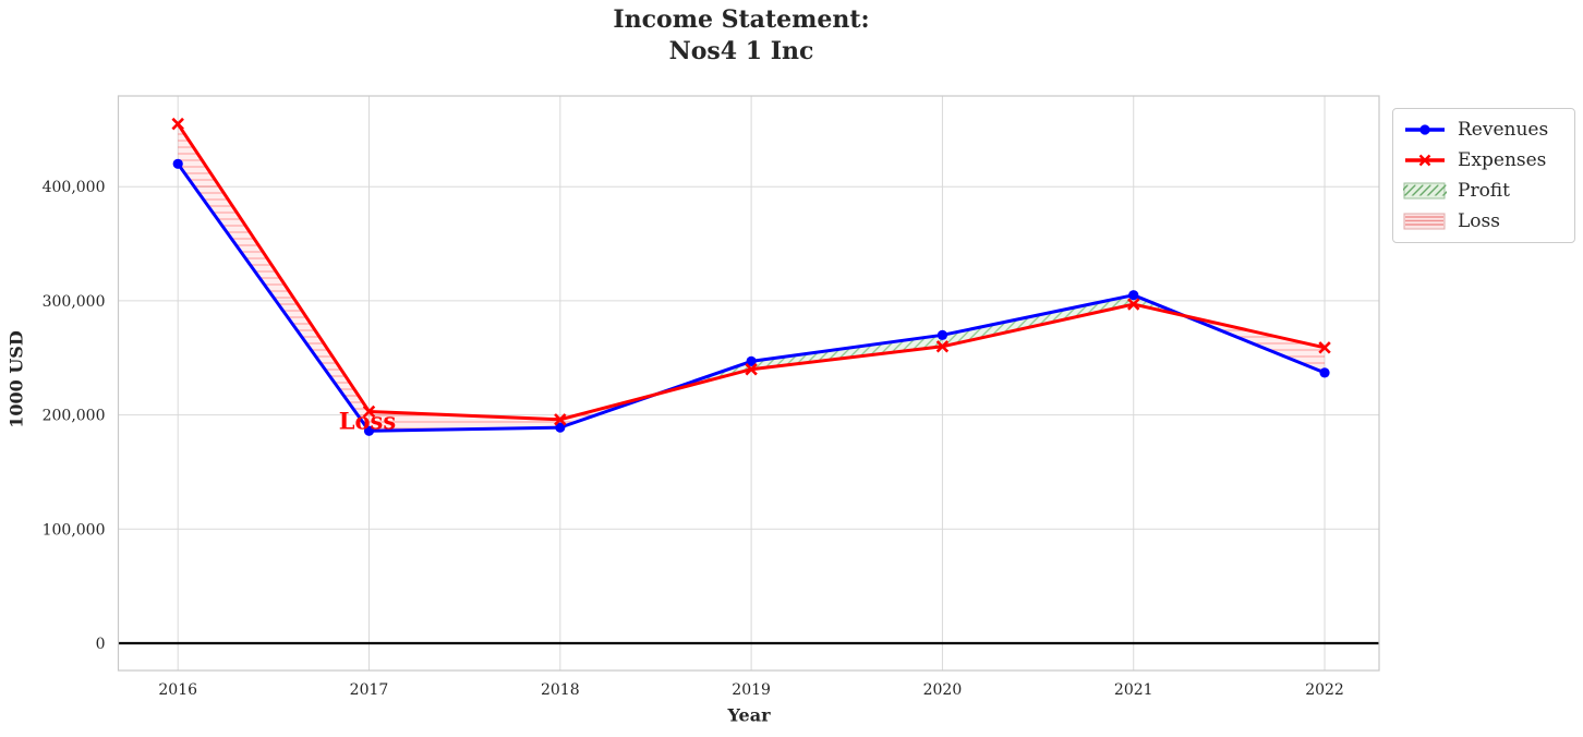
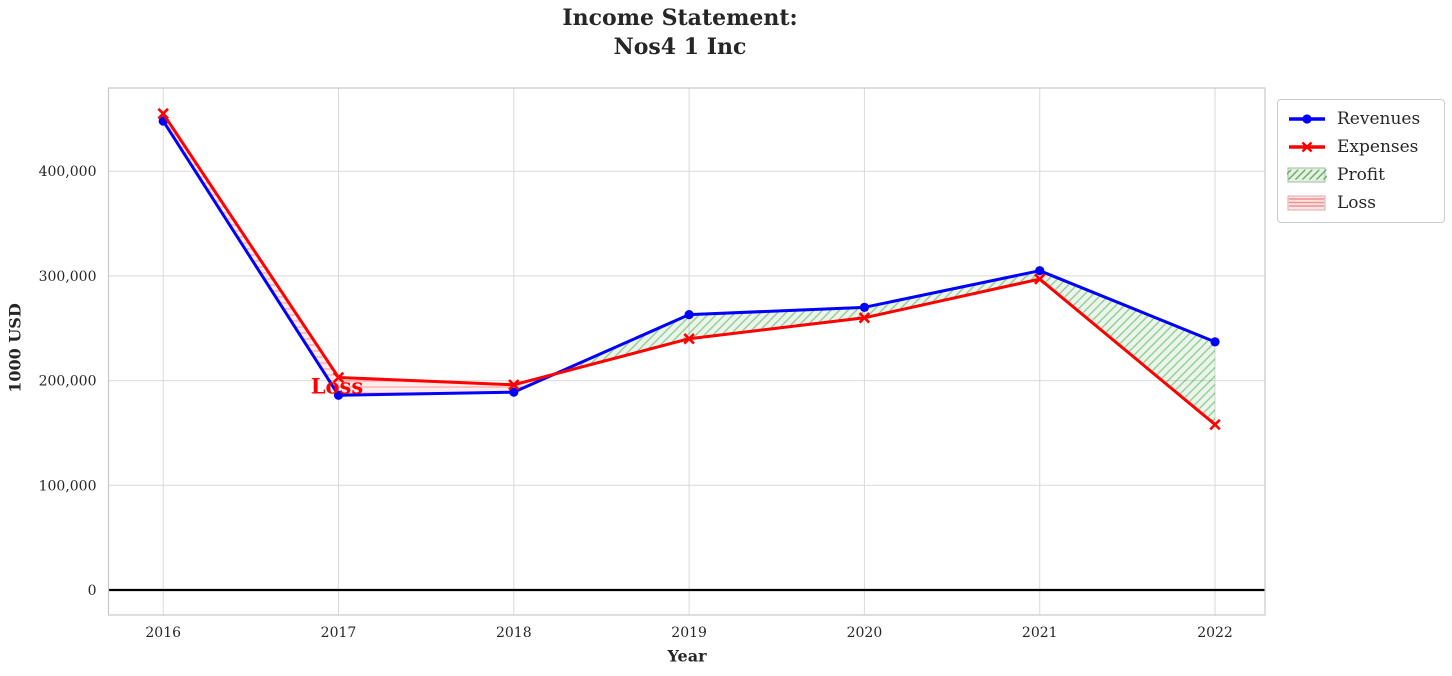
Revenues/2016: 420000 -> 448000
Revenues/2019: 247000 -> 263000
Expenses/2022: 259000 -> 158000
